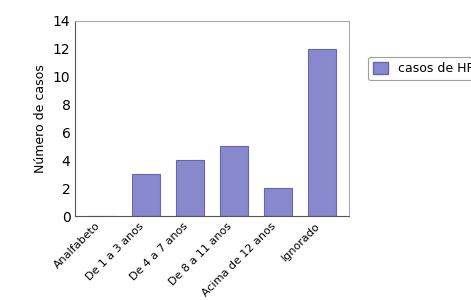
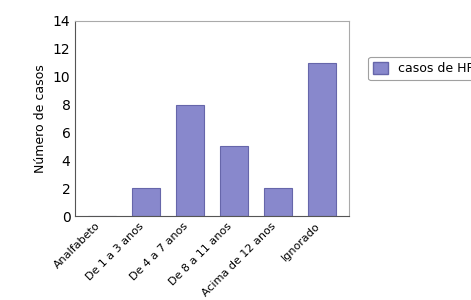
De 1 a 3 anos: 3 -> 2
De 4 a 7 anos: 4 -> 8
Ignorado: 12 -> 11
